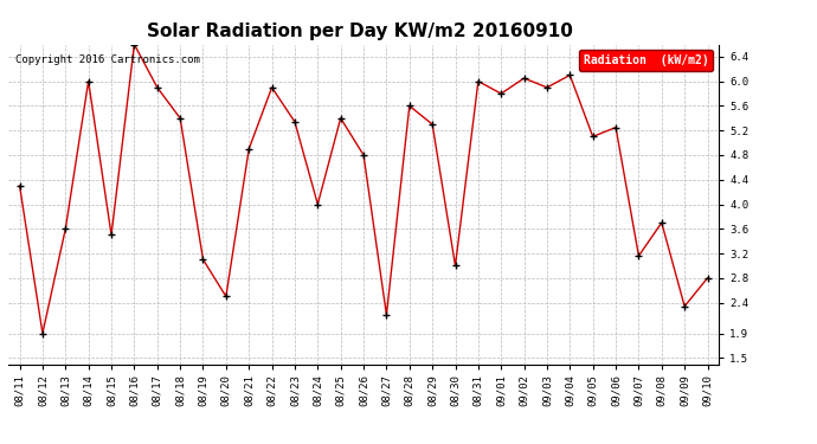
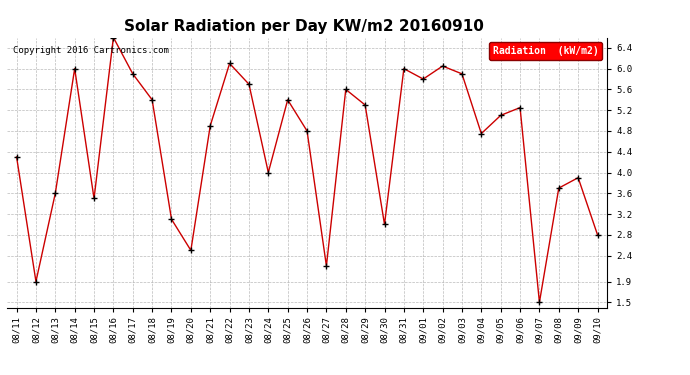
08/22: 5.90 -> 6.10
08/23: 5.34 -> 5.70
09/04: 6.10 -> 4.75
09/07: 3.16 -> 1.50
09/09: 2.34 -> 3.90
